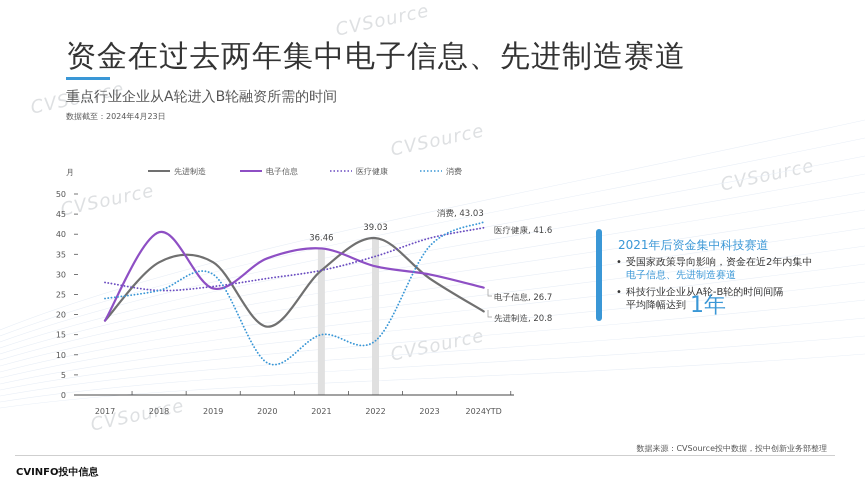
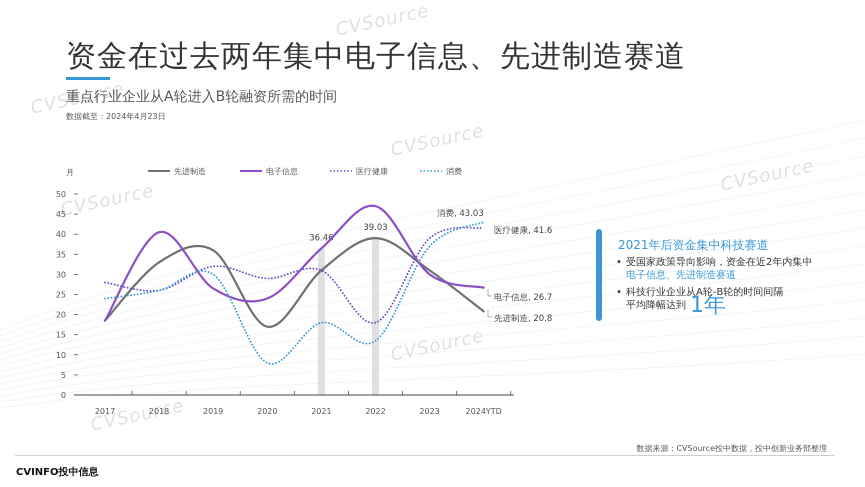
先进制造/2019: 33 -> 36
医疗健康/2019: 27 -> 32
电子信息/2020: 34 -> 24
消费/2021: 15 -> 18
电子信息/2022: 32 -> 47
医疗健康/2022: 34 -> 18
先进制造/2023: 29 -> 31
